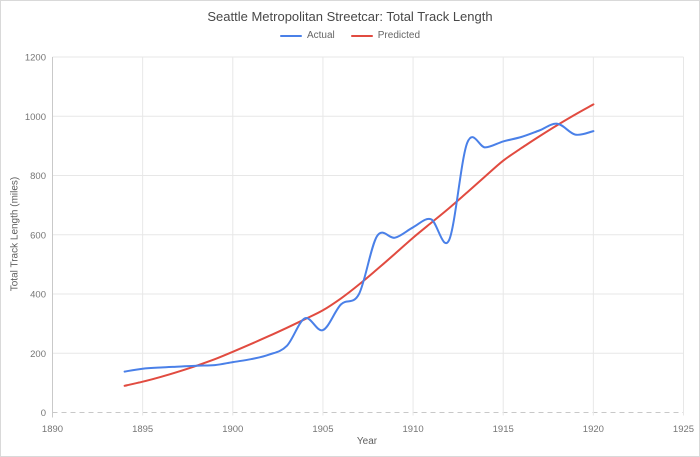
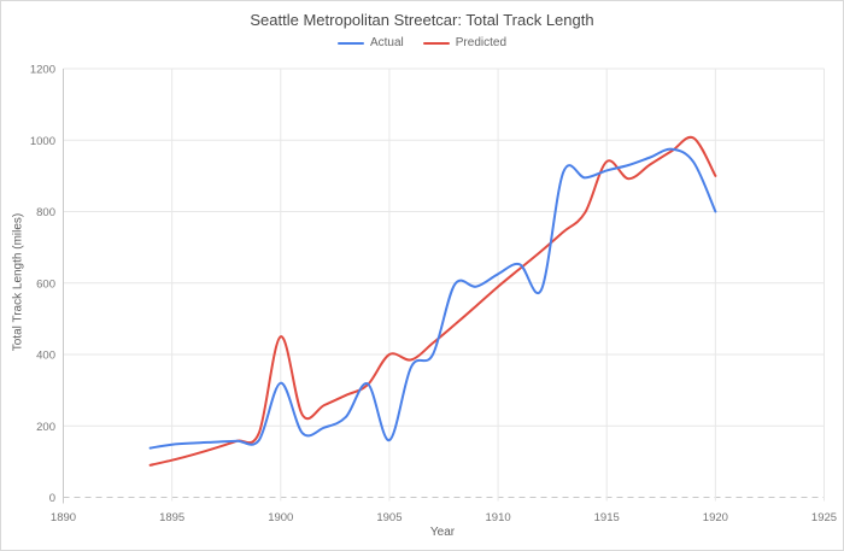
Actual/1900: 170 -> 320
Predicted/1900: 200 -> 450
Actual/1905: 280 -> 160
Predicted/1905: 340 -> 400
Predicted/1915: 850 -> 940
Actual/1920: 950 -> 800
Predicted/1920: 1040 -> 900
